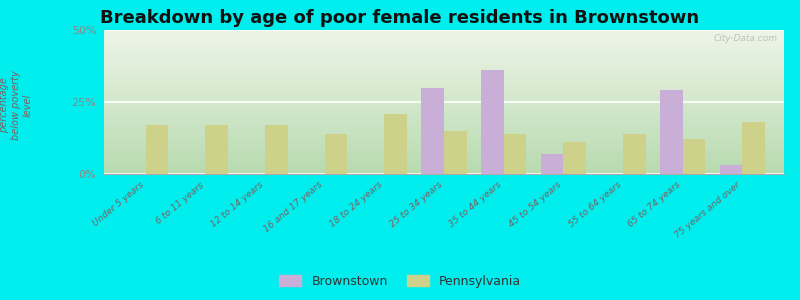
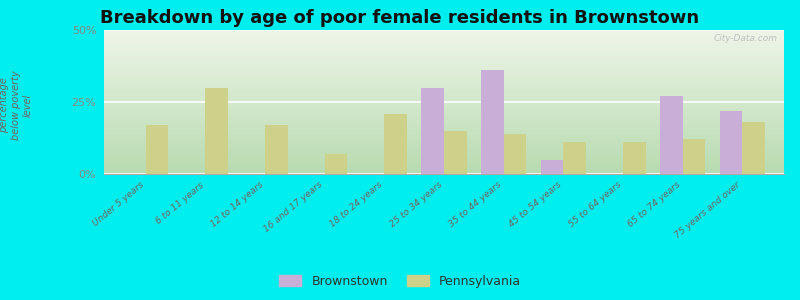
Pennsylvania/6 to 11 years: 17% -> 30%
Pennsylvania/16 and 17 years: 14% -> 7%
Brownstown/45 to 54 years: 7% -> 5%
Pennsylvania/55 to 64 years: 14% -> 11%
Brownstown/65 to 74 years: 29% -> 27%
Brownstown/75 years and over: 3% -> 22%
